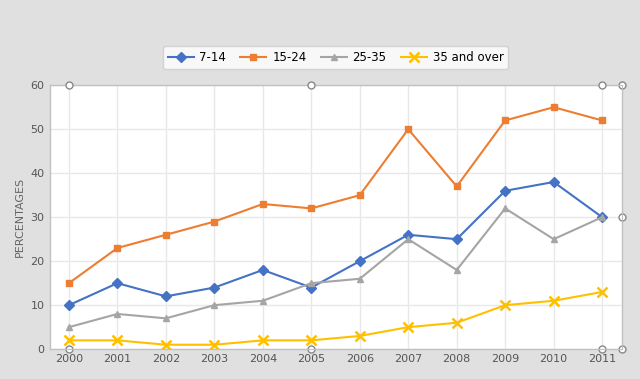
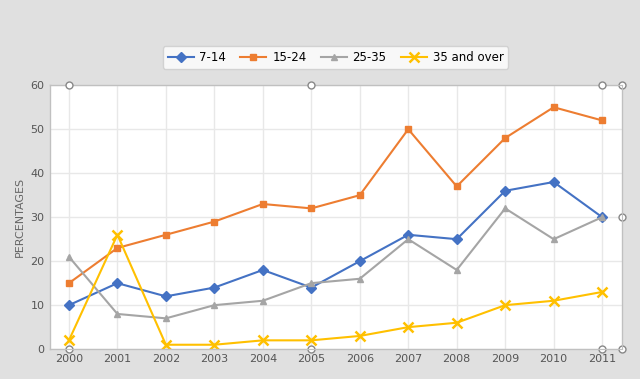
25-35/2000: 5 -> 21
35 and over/2001: 2 -> 26
15-24/2009: 52 -> 48
